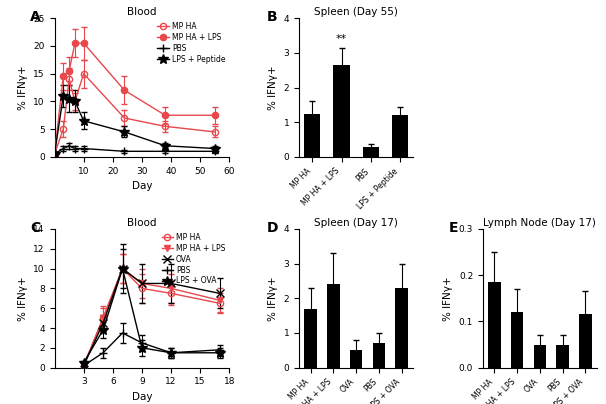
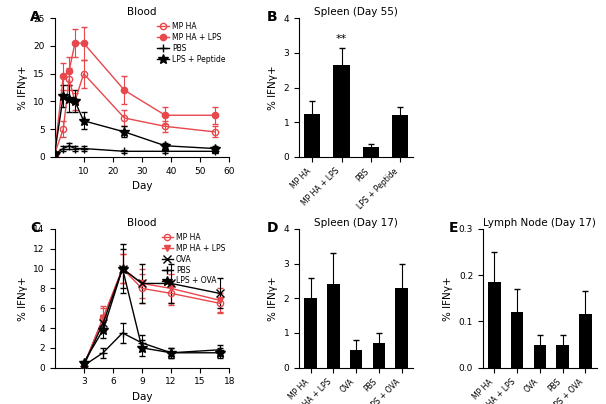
Spleen (Day 17)/MP HA: 1.7 -> 2.0
